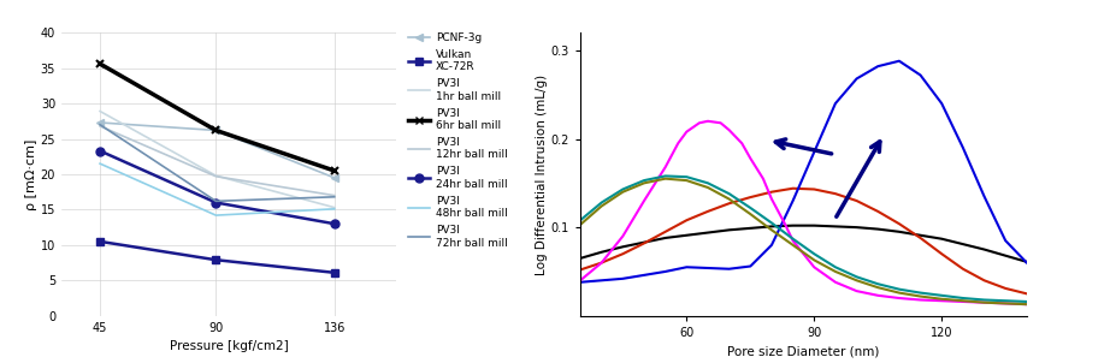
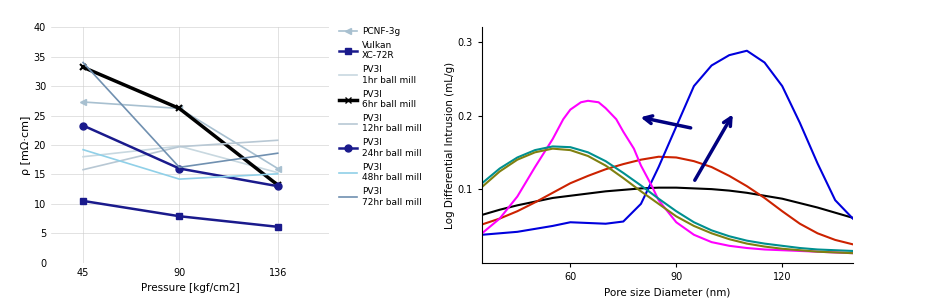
PV3I 1hr ball mill/45: 28.9 -> 18.0
PV3I 6hr ball mill/45: 35.6 -> 33.2
PV3I 12hr ball mill/45: 26.8 -> 15.8
PV3I 48hr ball mill/45: 21.5 -> 19.2
PV3I 72hr ball mill/45: 27.0 -> 34.0
PCNF-3g/136: 19.5 -> 16.0
PV3I 6hr ball mill/136: 20.5 -> 13.2
PV3I 12hr ball mill/136: 17.0 -> 20.8
PV3I 72hr ball mill/136: 16.8 -> 18.6
